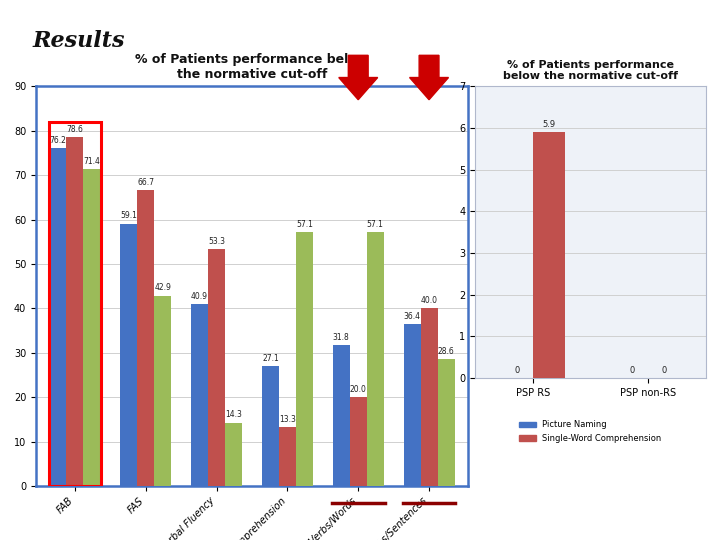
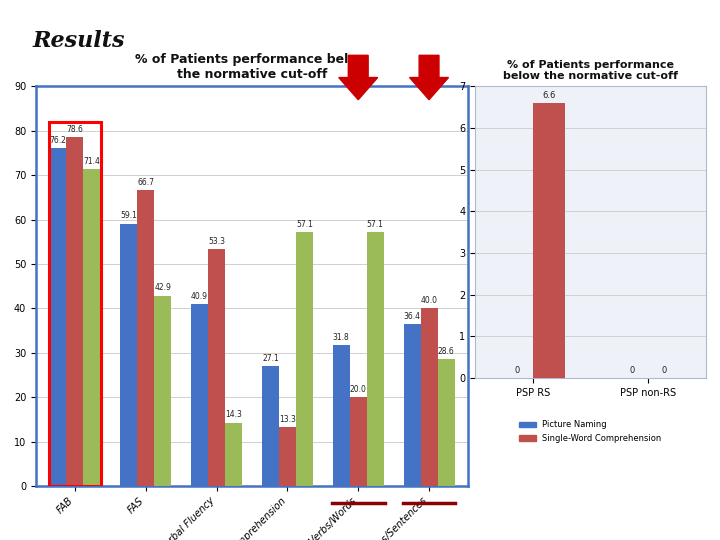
Single-Word Comprehension/PSP RS: 5.9 -> 6.6
